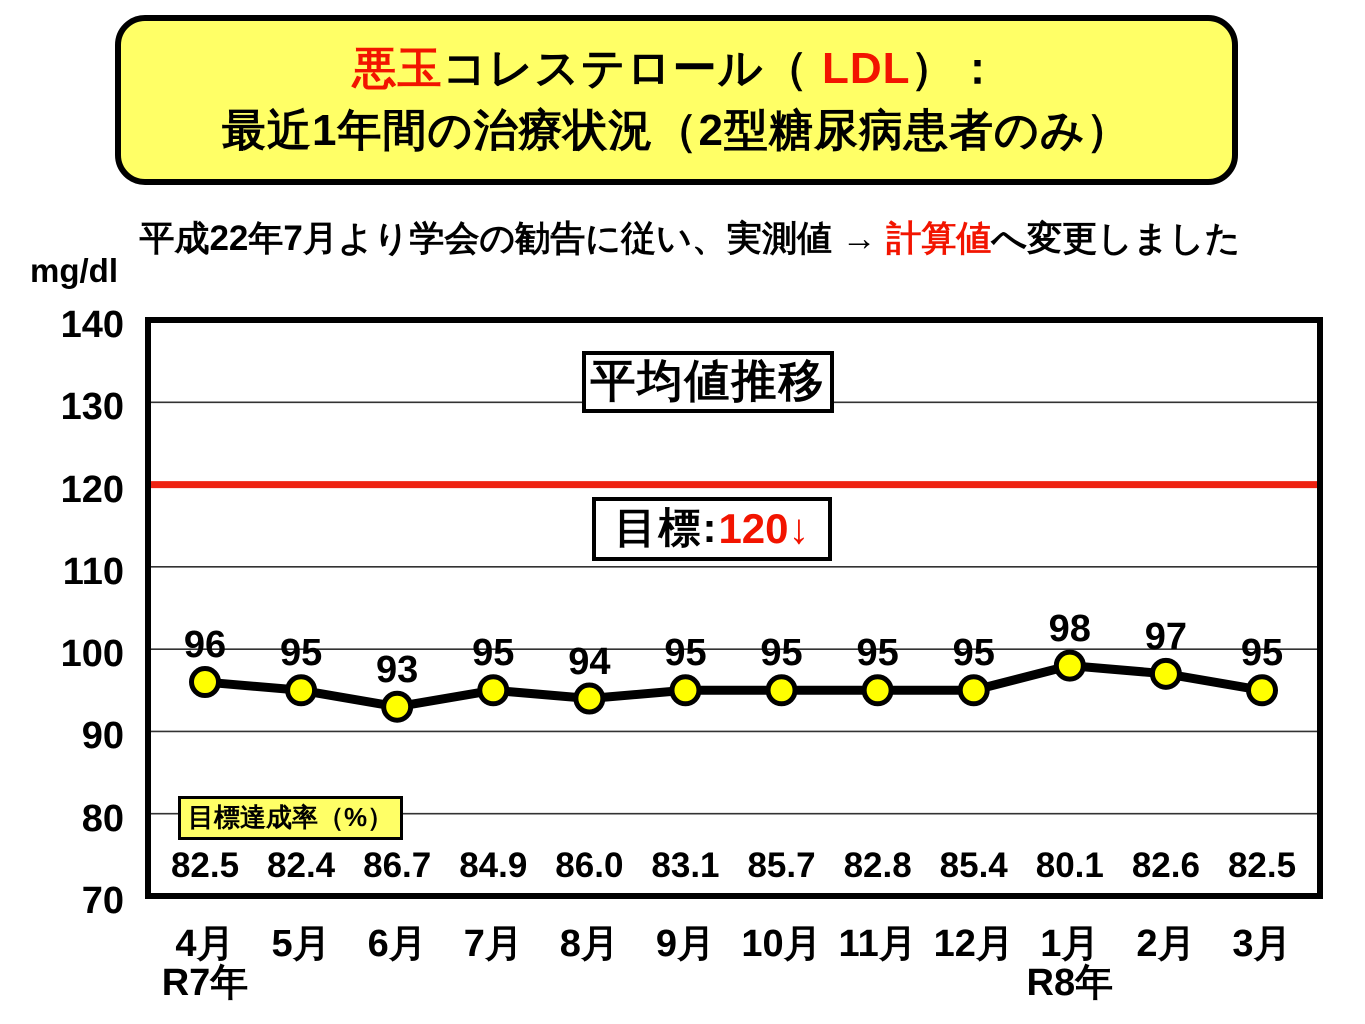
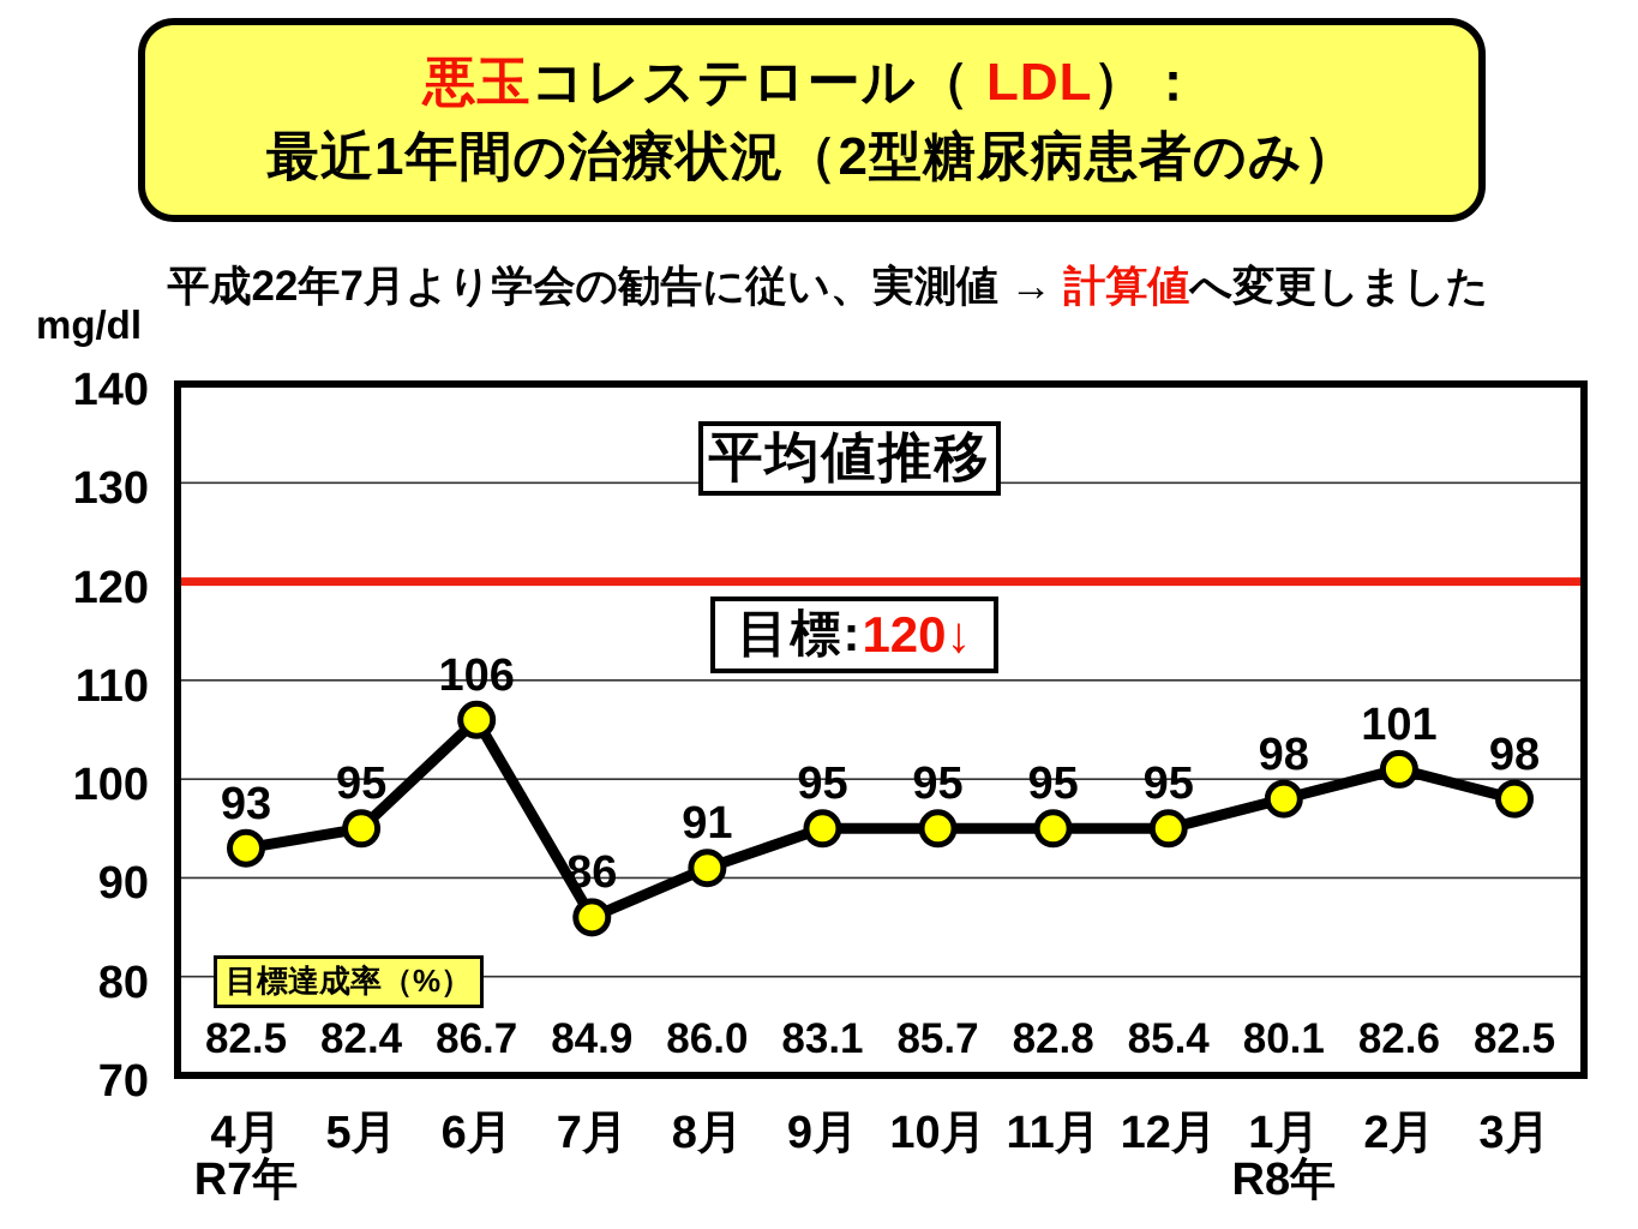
4月: 96 -> 93
6月: 93 -> 106
7月: 95 -> 86
8月: 94 -> 91
2月: 97 -> 101
3月: 95 -> 98
